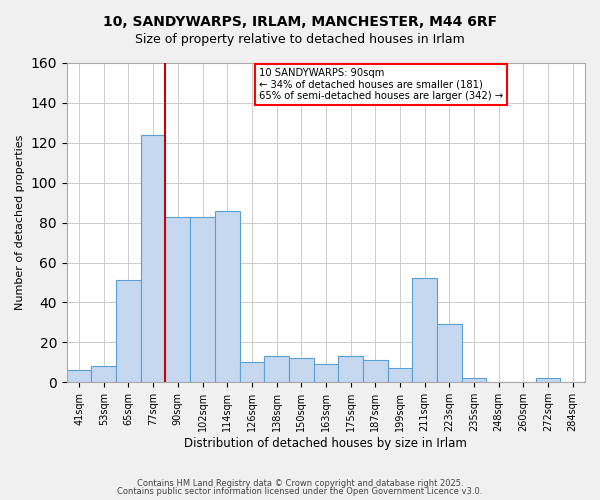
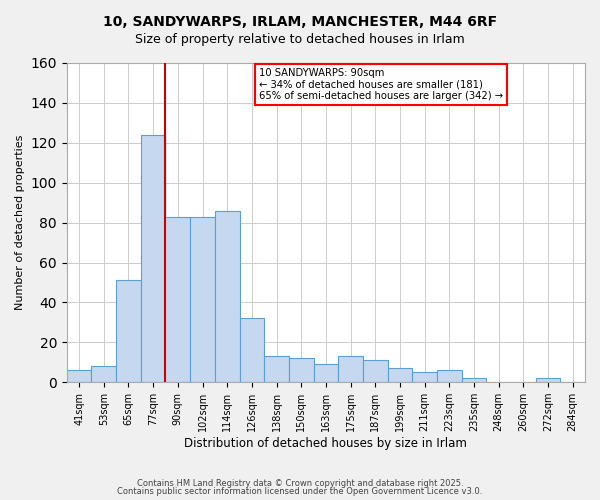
126sqm: 10 -> 32
211sqm: 52 -> 5
223sqm: 29 -> 6
